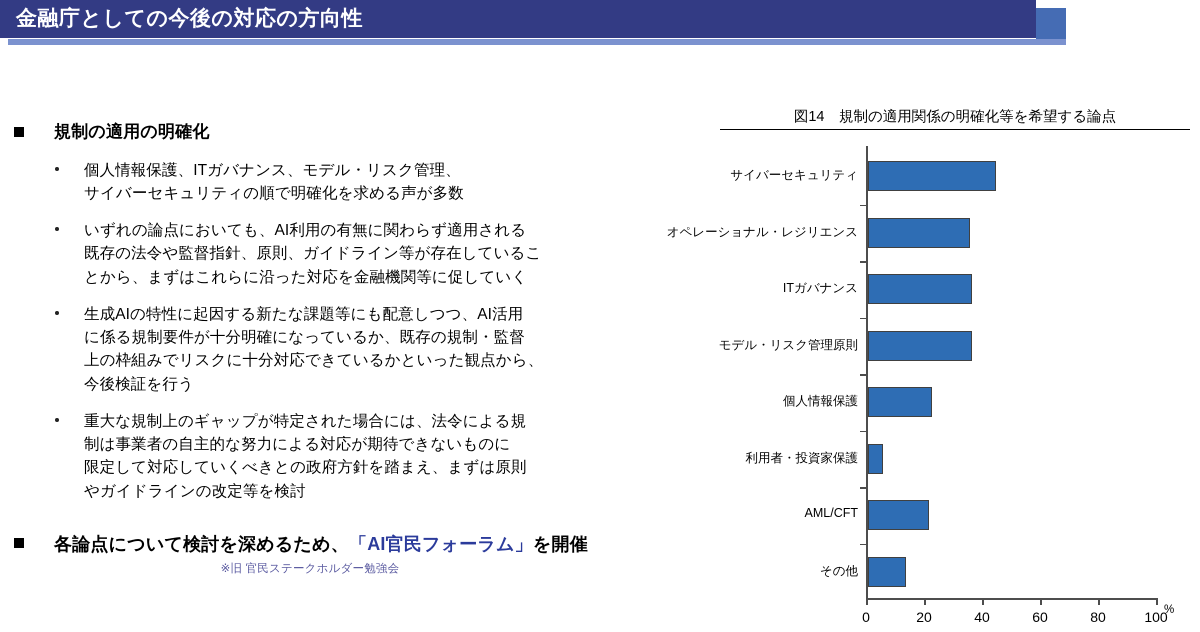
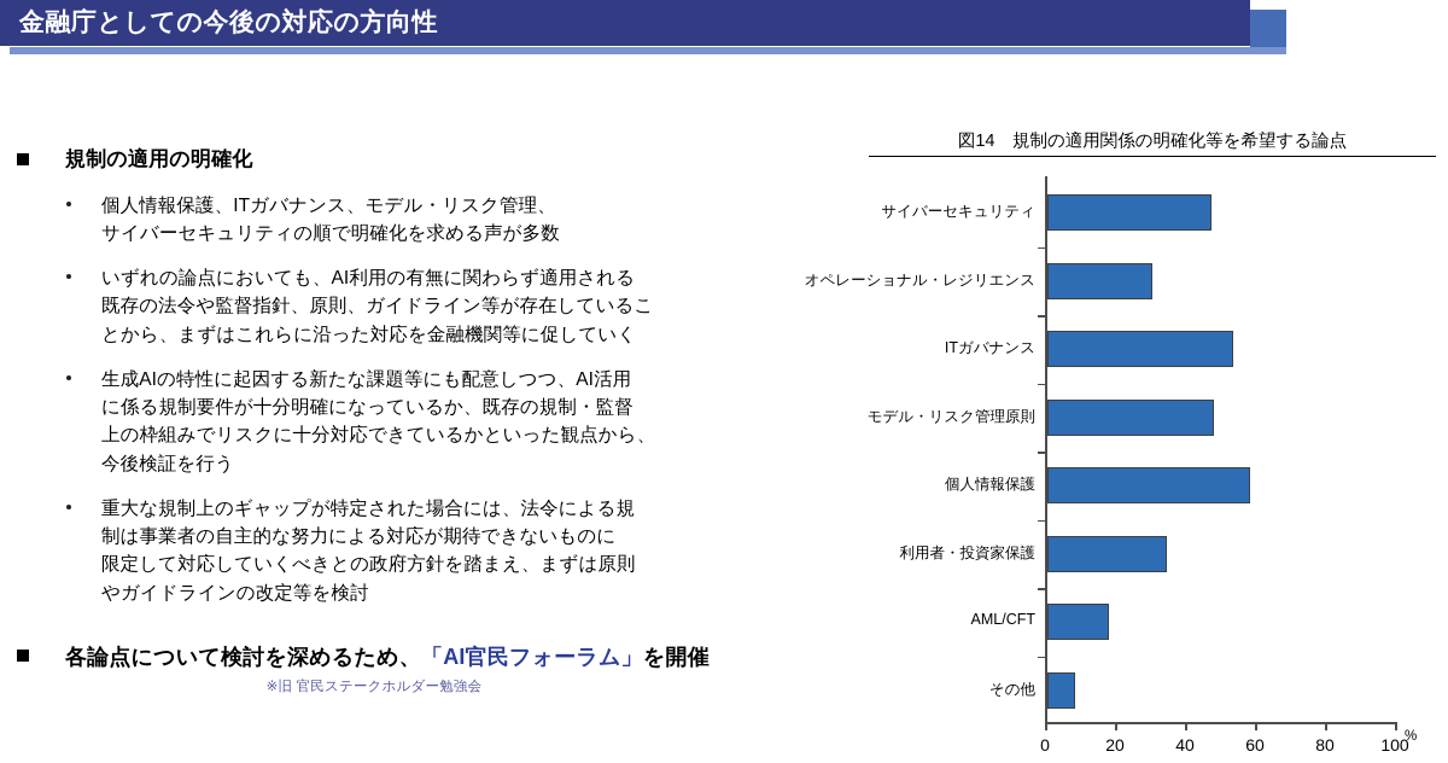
サイバーセキュリティ: 44 -> 47
オペレーショナル・レジリエンス: 35 -> 30
ITガバナンス: 36 -> 53
モデル・リスク管理原則: 36 -> 48
個人情報保護: 22 -> 58
利用者・投資家保護: 5 -> 34
AML/CFT: 21 -> 18
その他: 13 -> 8
